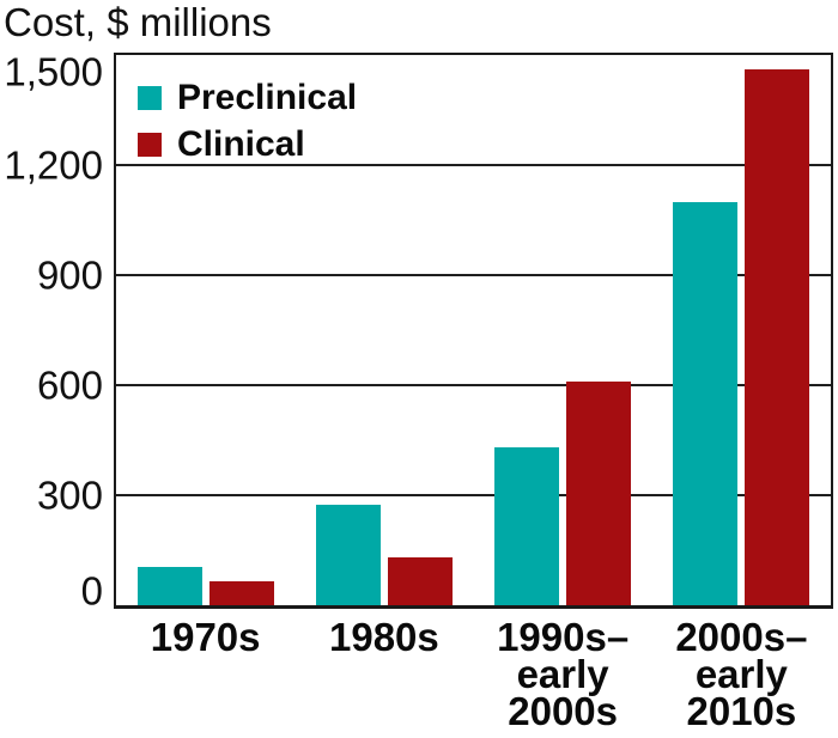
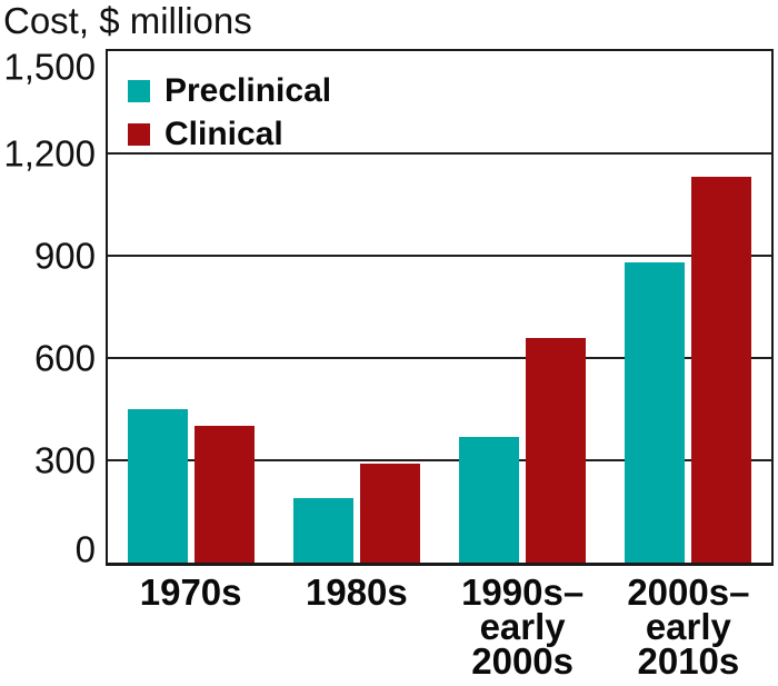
Preclinical/1970s: 100 -> 450
Clinical/1970s: 60 -> 400
Preclinical/1980s: 280 -> 190
Clinical/1980s: 130 -> 290
Preclinical/1990s– early 2000s: 430 -> 370
Clinical/1990s– early 2000s: 610 -> 660
Preclinical/2000s– early 2010s: 1100 -> 880
Clinical/2000s– early 2010s: 1460 -> 1130
